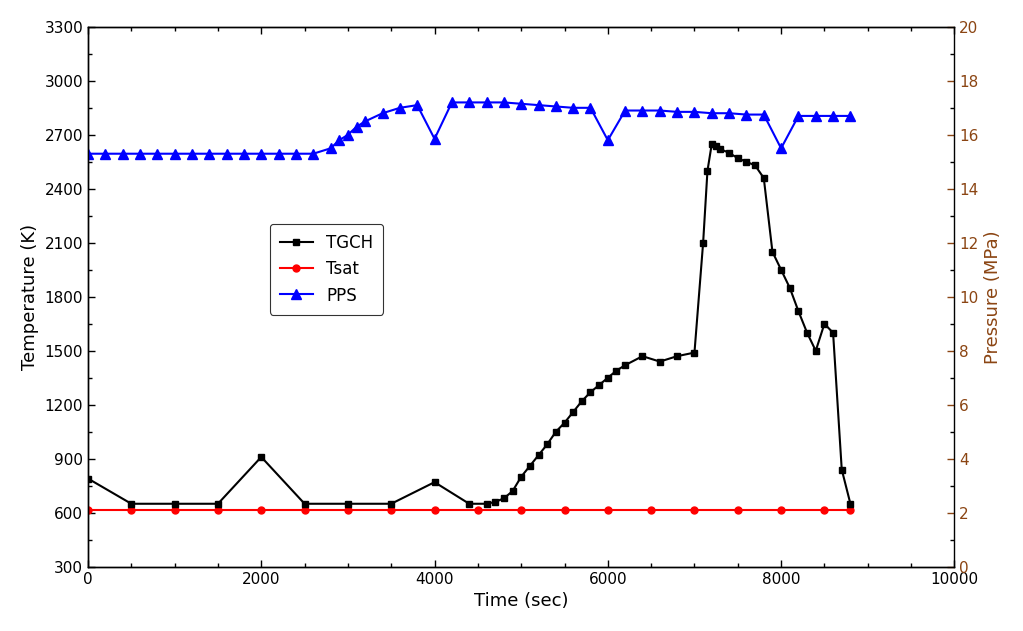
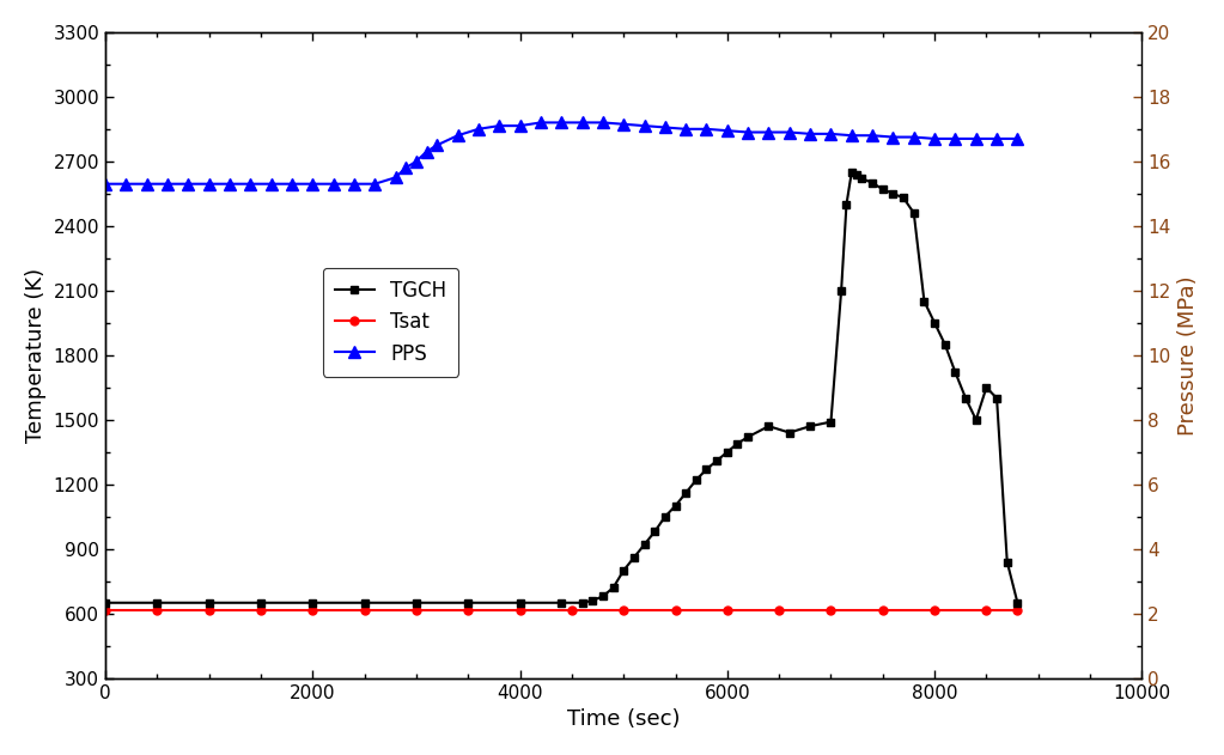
TGCH/0: 790 -> 650
TGCH/2000: 910 -> 650
TGCH/4000: 770 -> 650
PPS/4000: 15.85 -> 17.10
PPS/6000: 15.80 -> 16.95
PPS/8000: 15.50 -> 16.70
